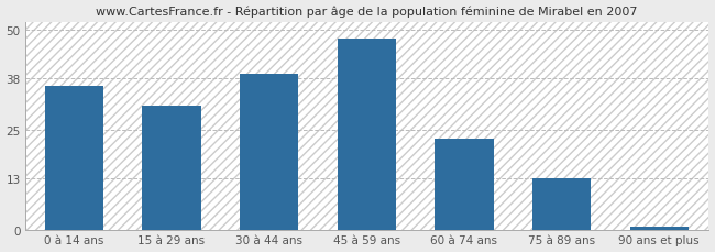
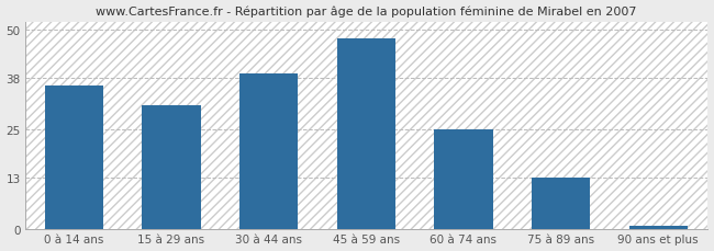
60 à 74 ans: 23 -> 25
